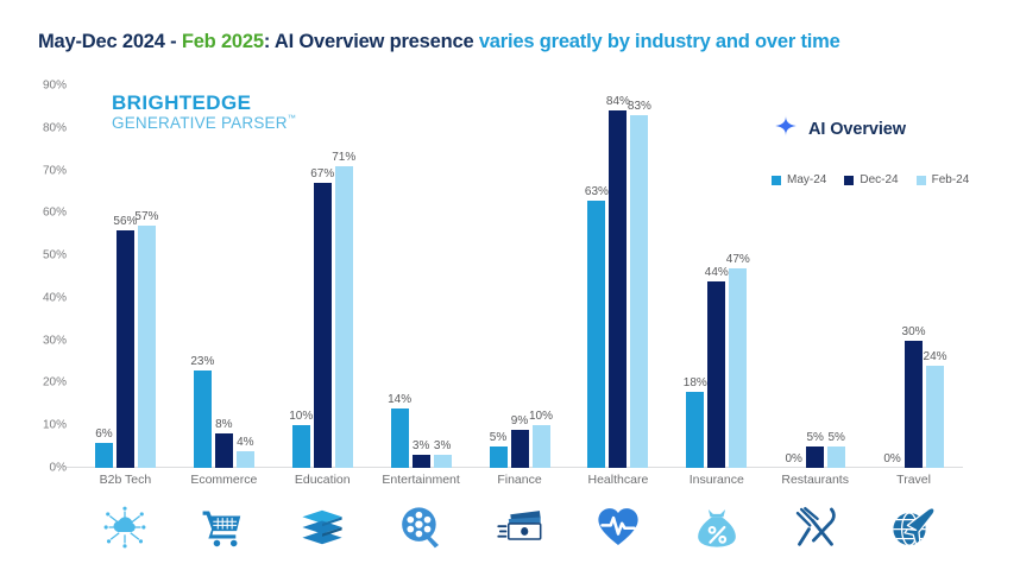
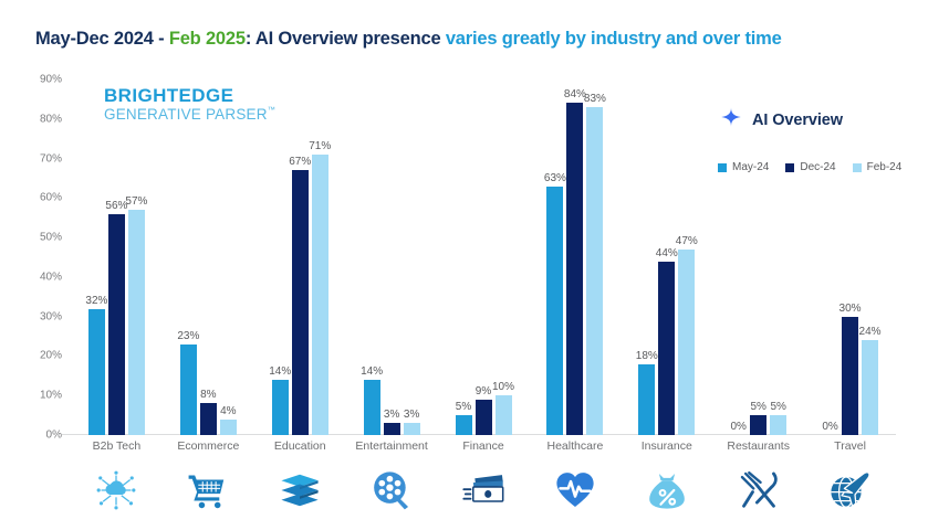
May-24/B2b Tech: 6% -> 32%
May-24/Education: 10% -> 14%
